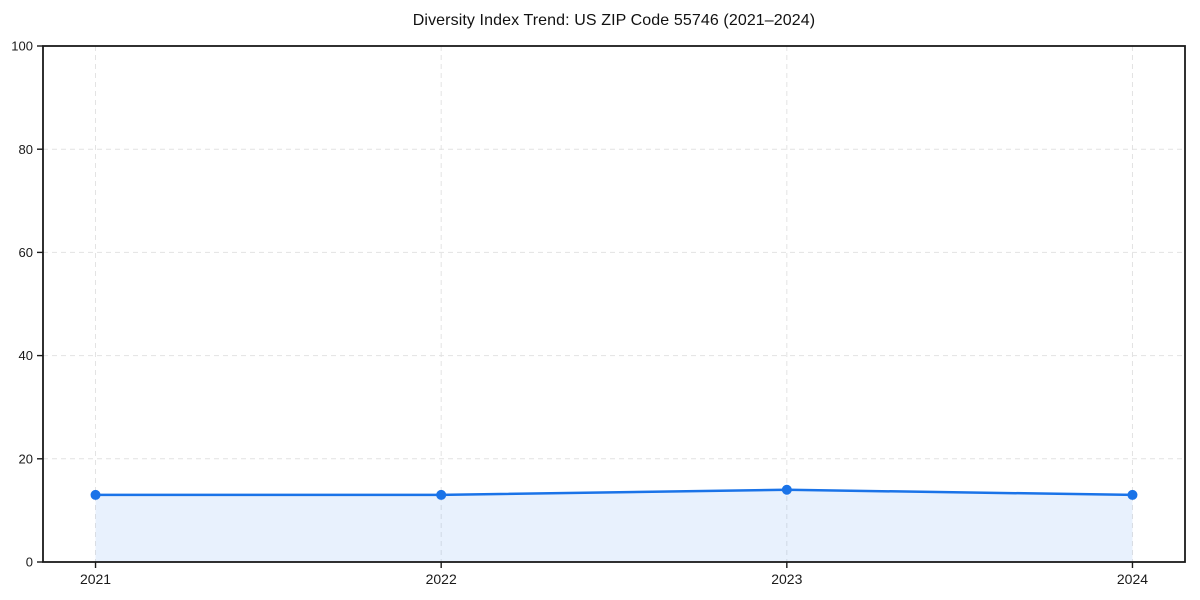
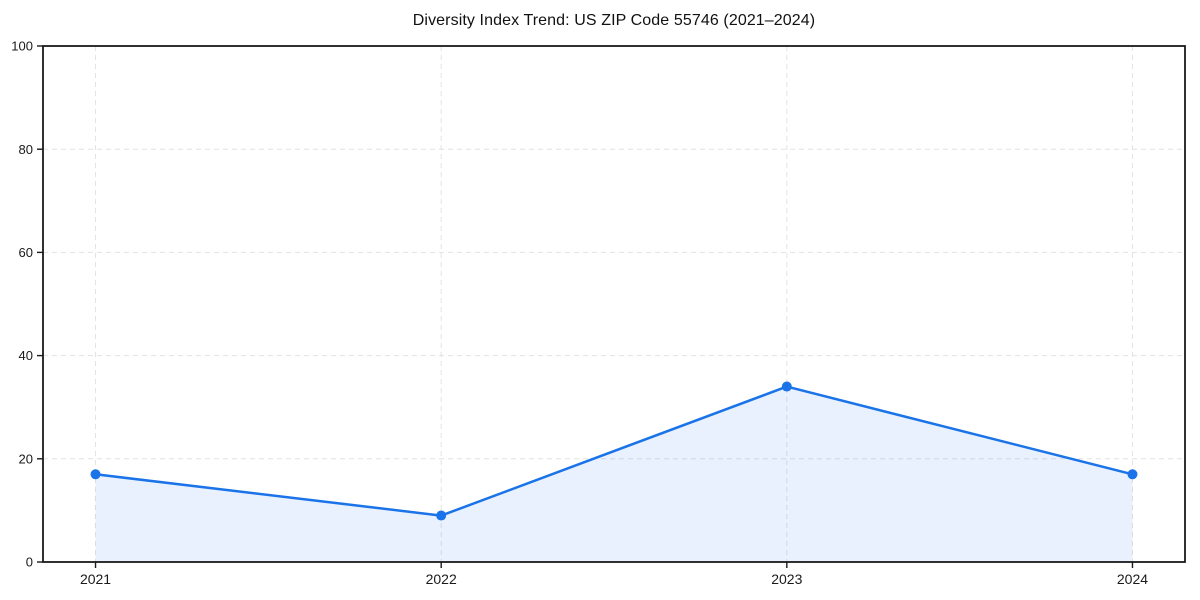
2021: 13 -> 17
2022: 13 -> 9
2023: 14 -> 34
2024: 13 -> 17
